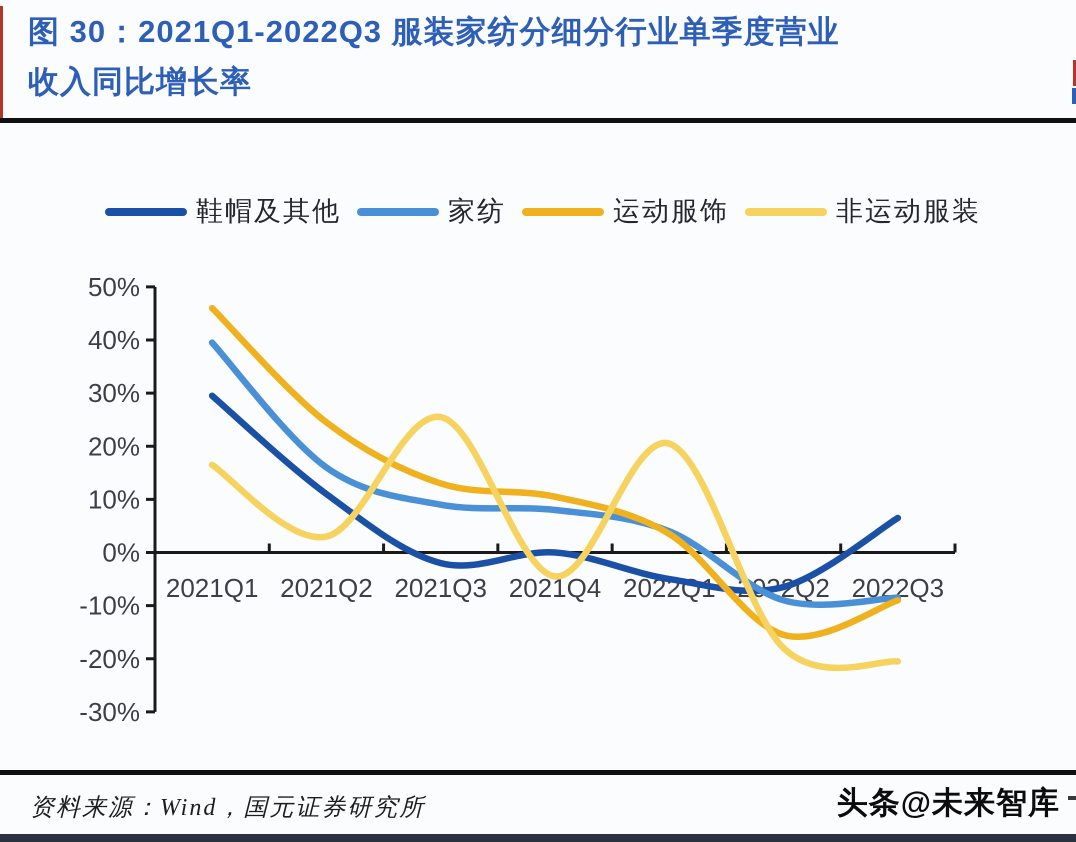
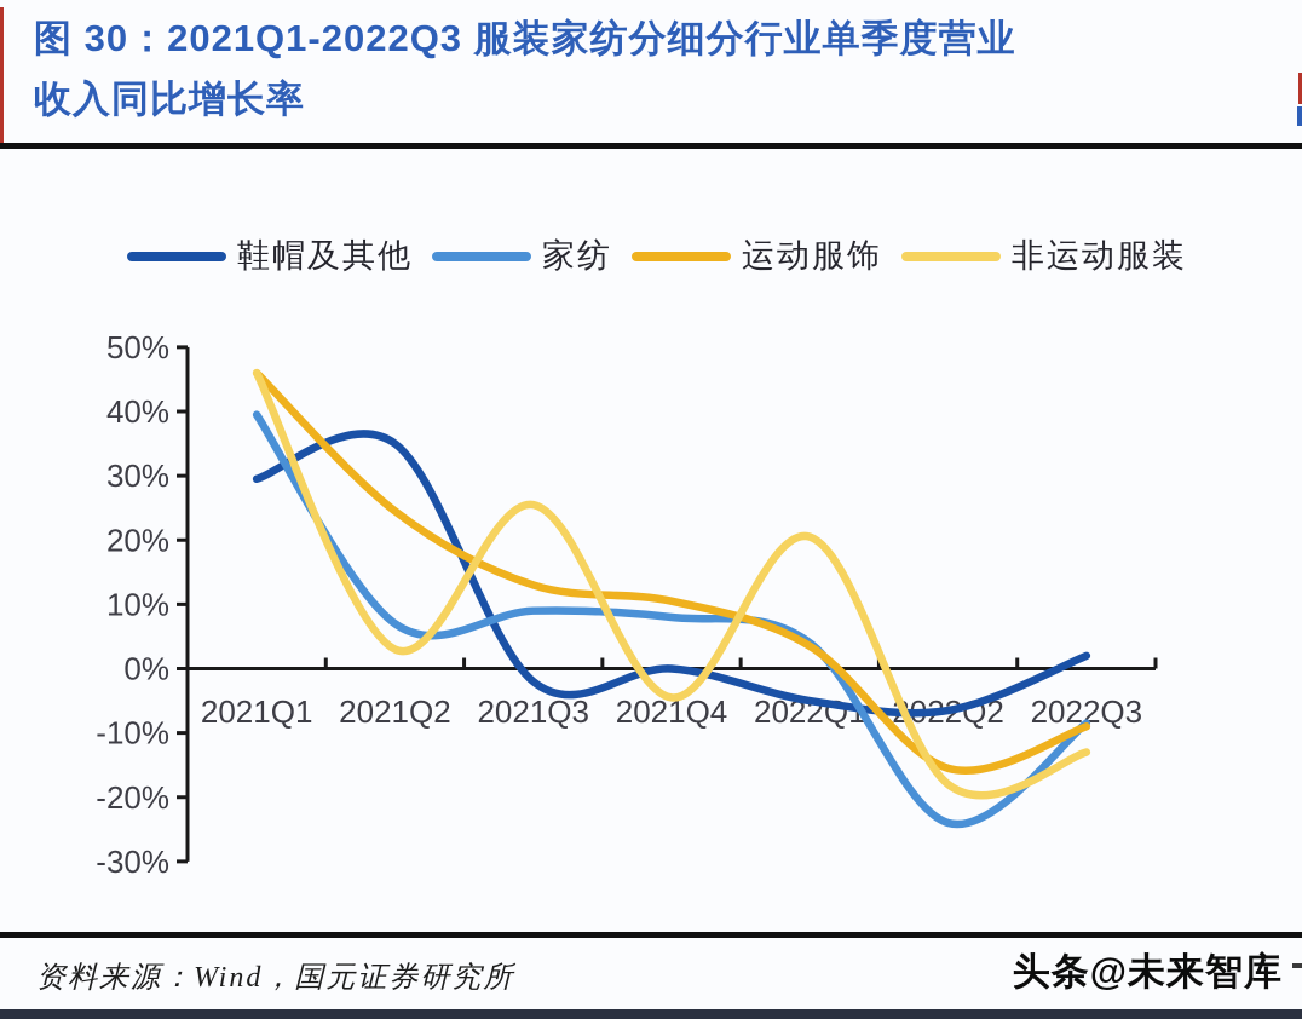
非运动服装/2021Q1: 16% -> 46%
鞋帽及其他/2021Q2: 11% -> 35%
家纺/2021Q2: 16% -> 7%
家纺/2022Q2: -9% -> -24%
鞋帽及其他/2022Q3: 6% -> 2%
非运动服装/2022Q3: -20% -> -13%
